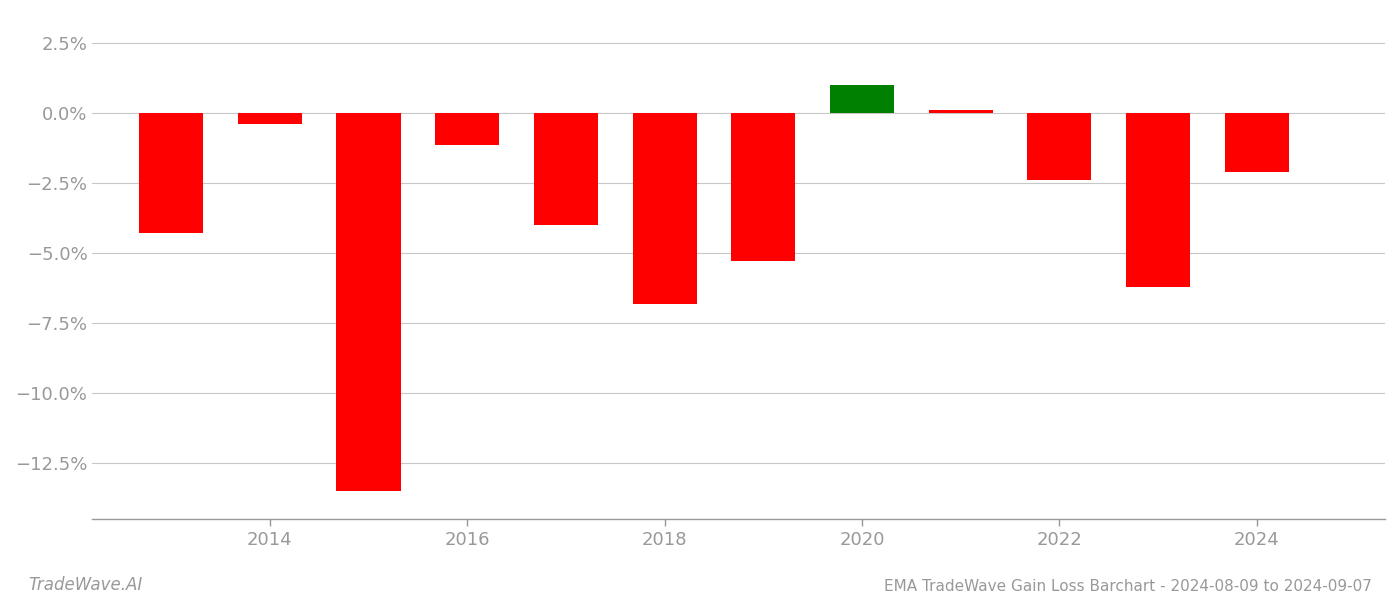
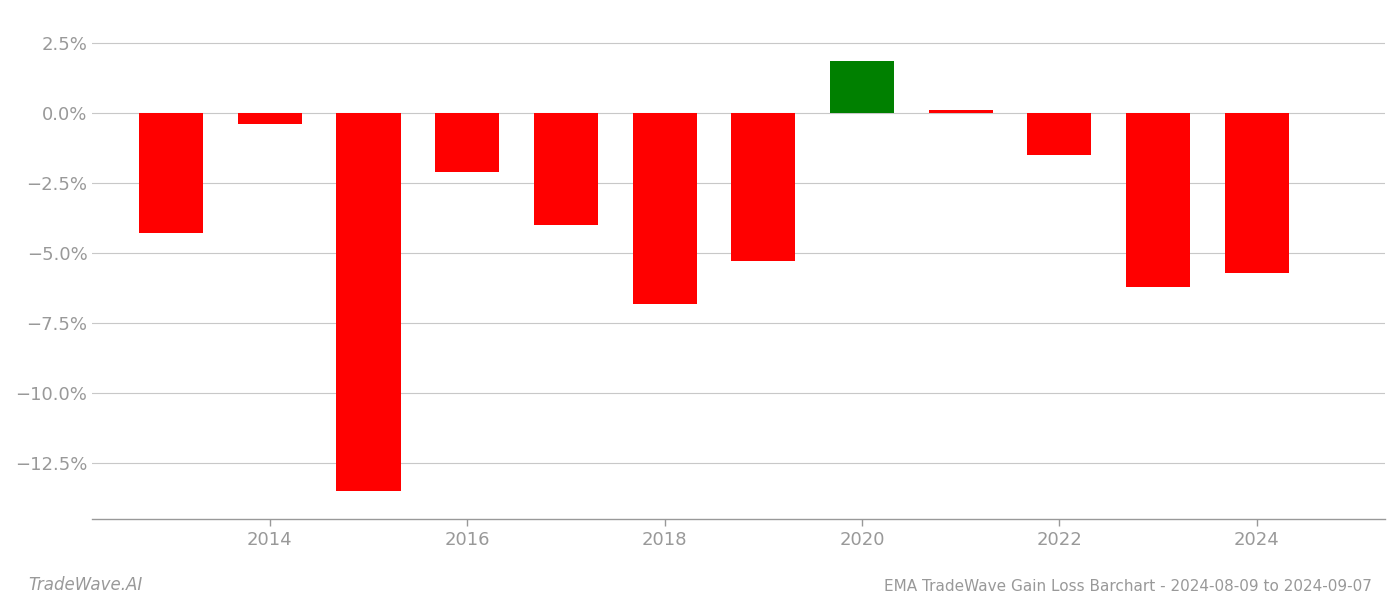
2016: -1.15% -> -2.10%
2020: 1.00% -> 1.85%
2022: -2.40% -> -1.50%
2024: -2.10% -> -5.70%
